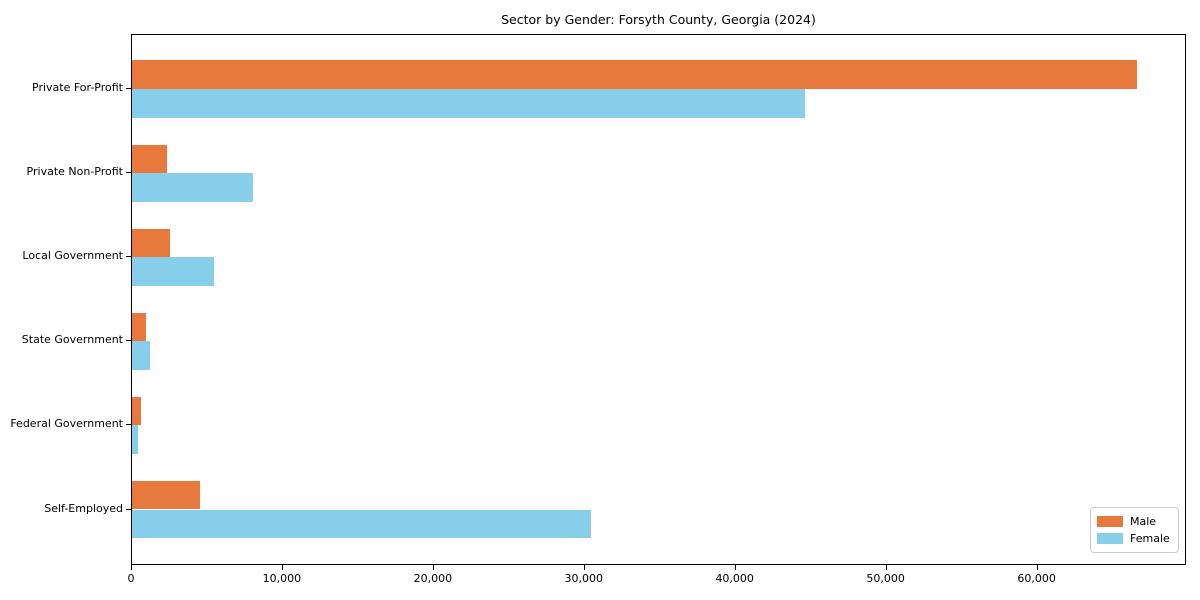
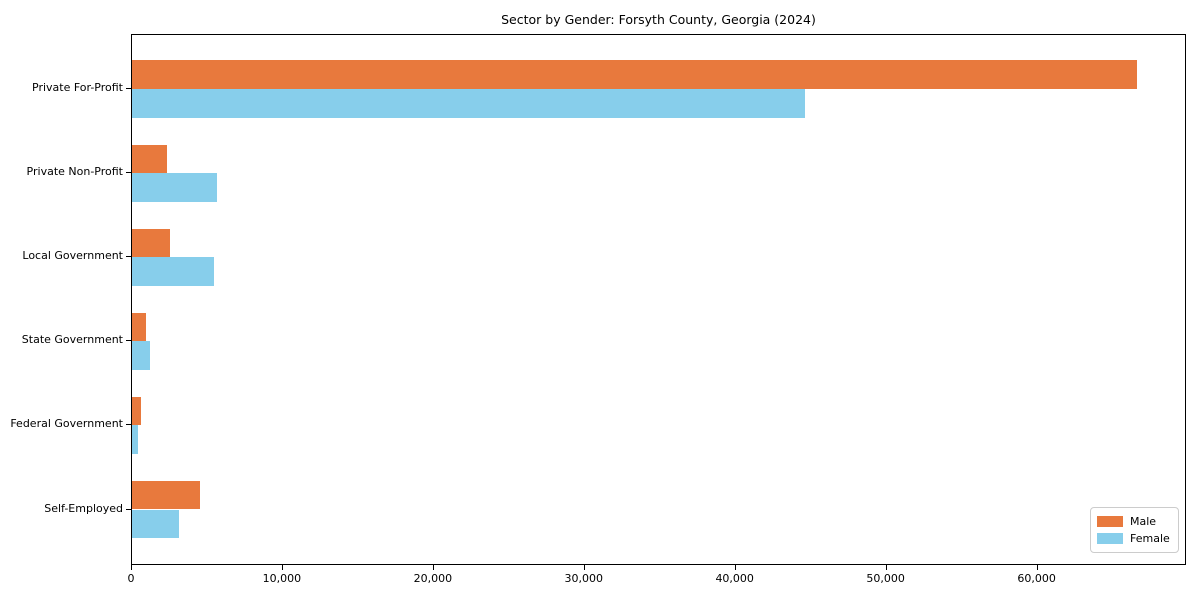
Female/Private Non-Profit: 8000 -> 5600
Female/Self-Employed: 30400 -> 3100
